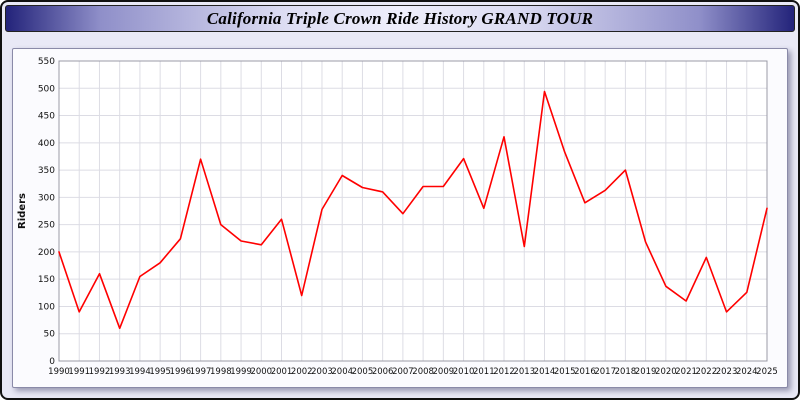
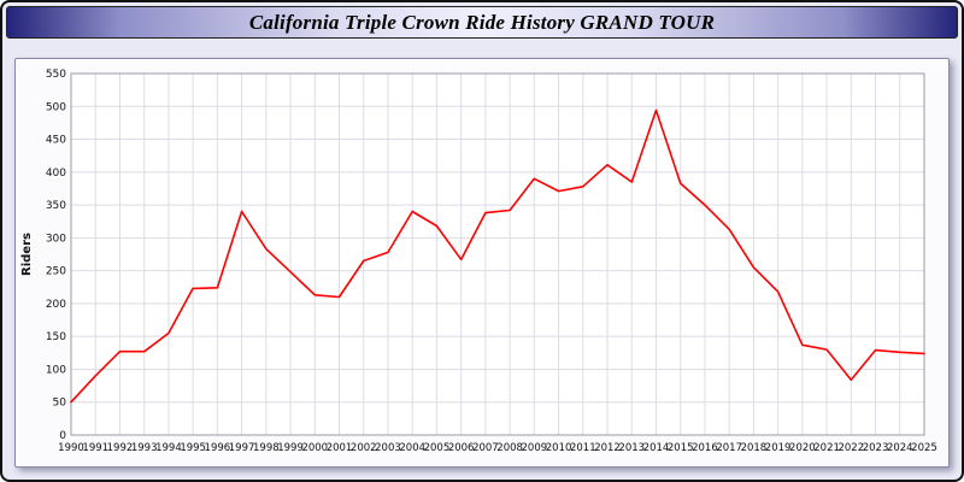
1990: 200 -> 50
1992: 160 -> 130
1993: 60 -> 130
1995: 180 -> 220
1997: 370 -> 340
1998: 250 -> 280
1999: 220 -> 250
2001: 260 -> 210
2002: 120 -> 260
2006: 310 -> 270
2007: 270 -> 340
2008: 320 -> 340
2009: 320 -> 390
2011: 280 -> 380
2013: 210 -> 380
2016: 290 -> 350
2018: 350 -> 260
2021: 110 -> 130
2022: 190 -> 80
2023: 90 -> 130
2025: 280 -> 120
